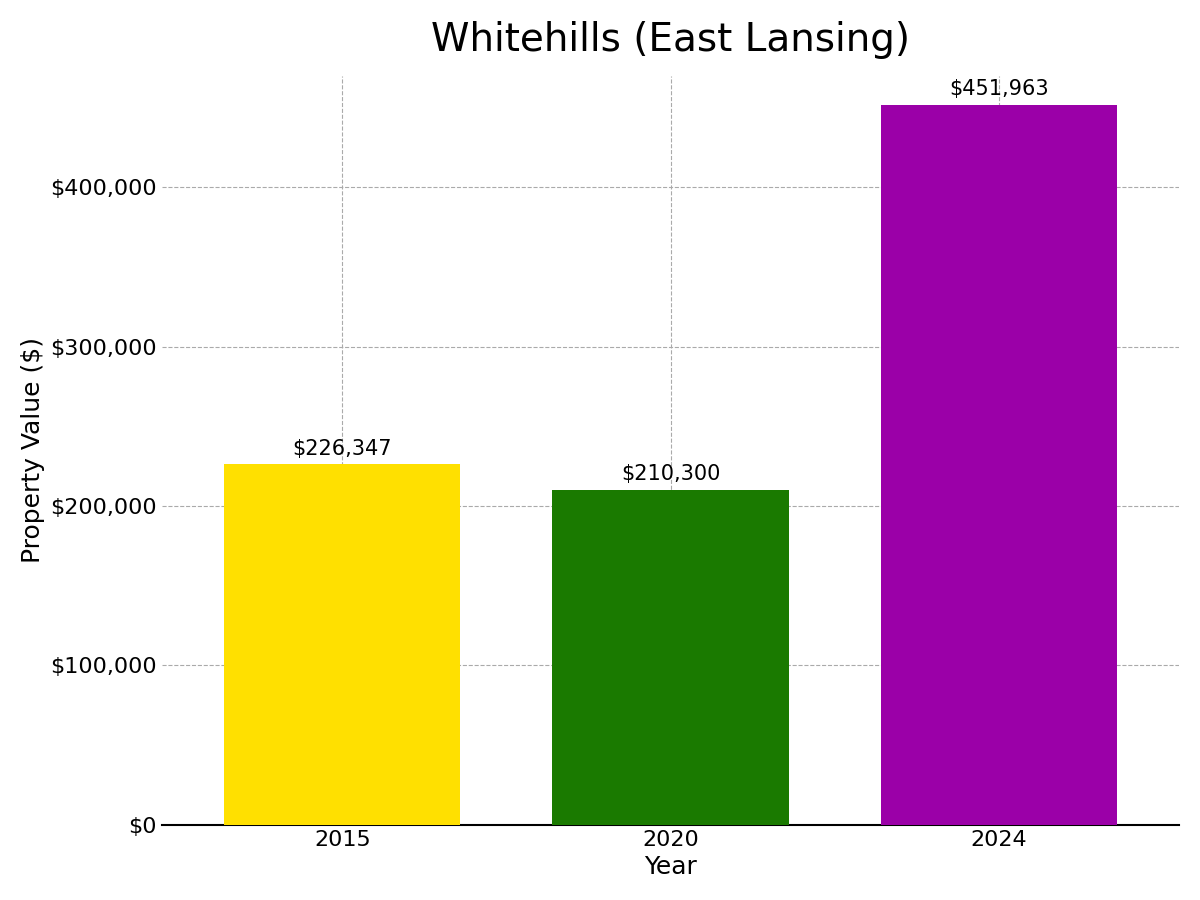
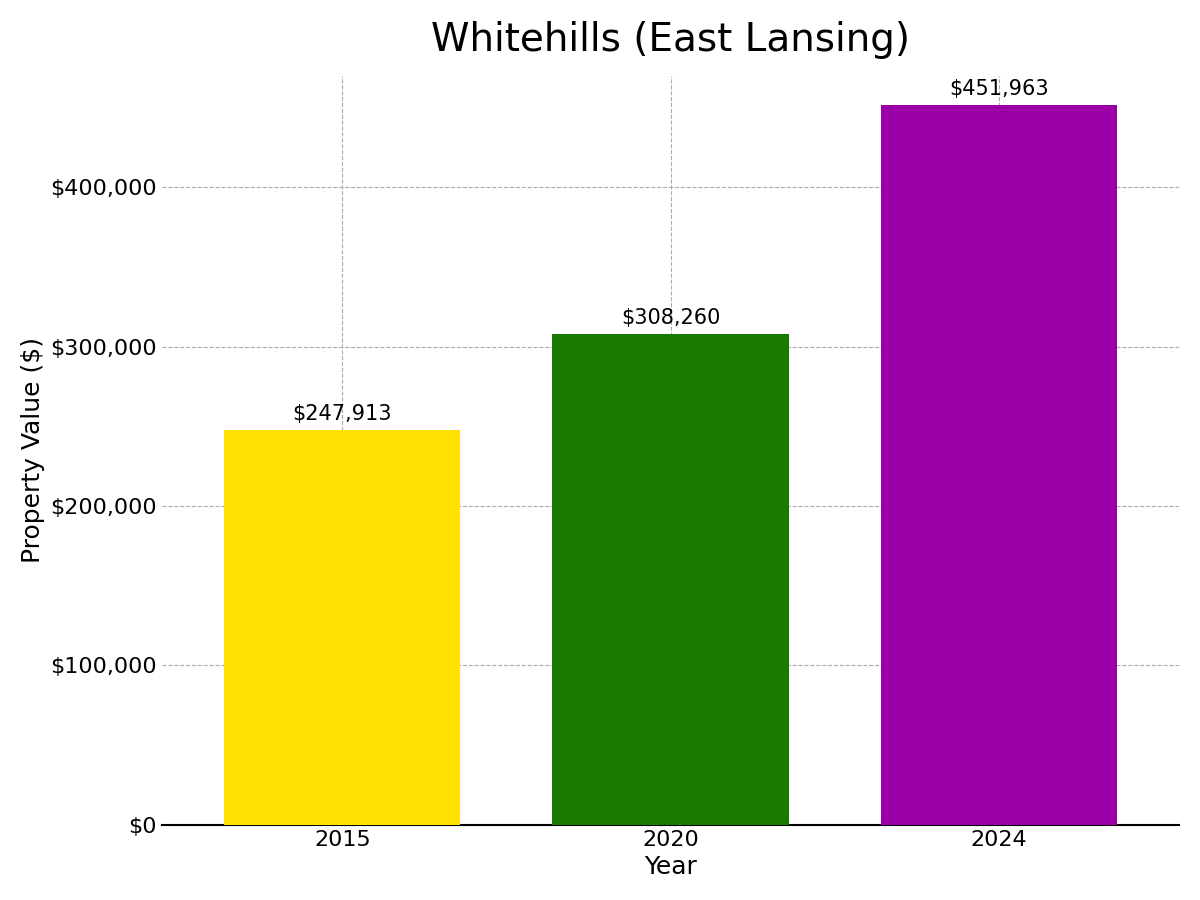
2015: $226,347 -> $247,913
2020: $210,300 -> $308,260
